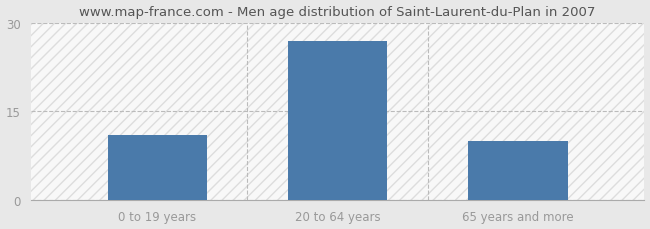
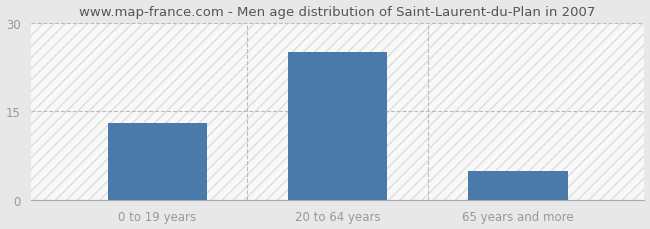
0 to 19 years: 11 -> 13
20 to 64 years: 27 -> 25
65 years and more: 10 -> 5
